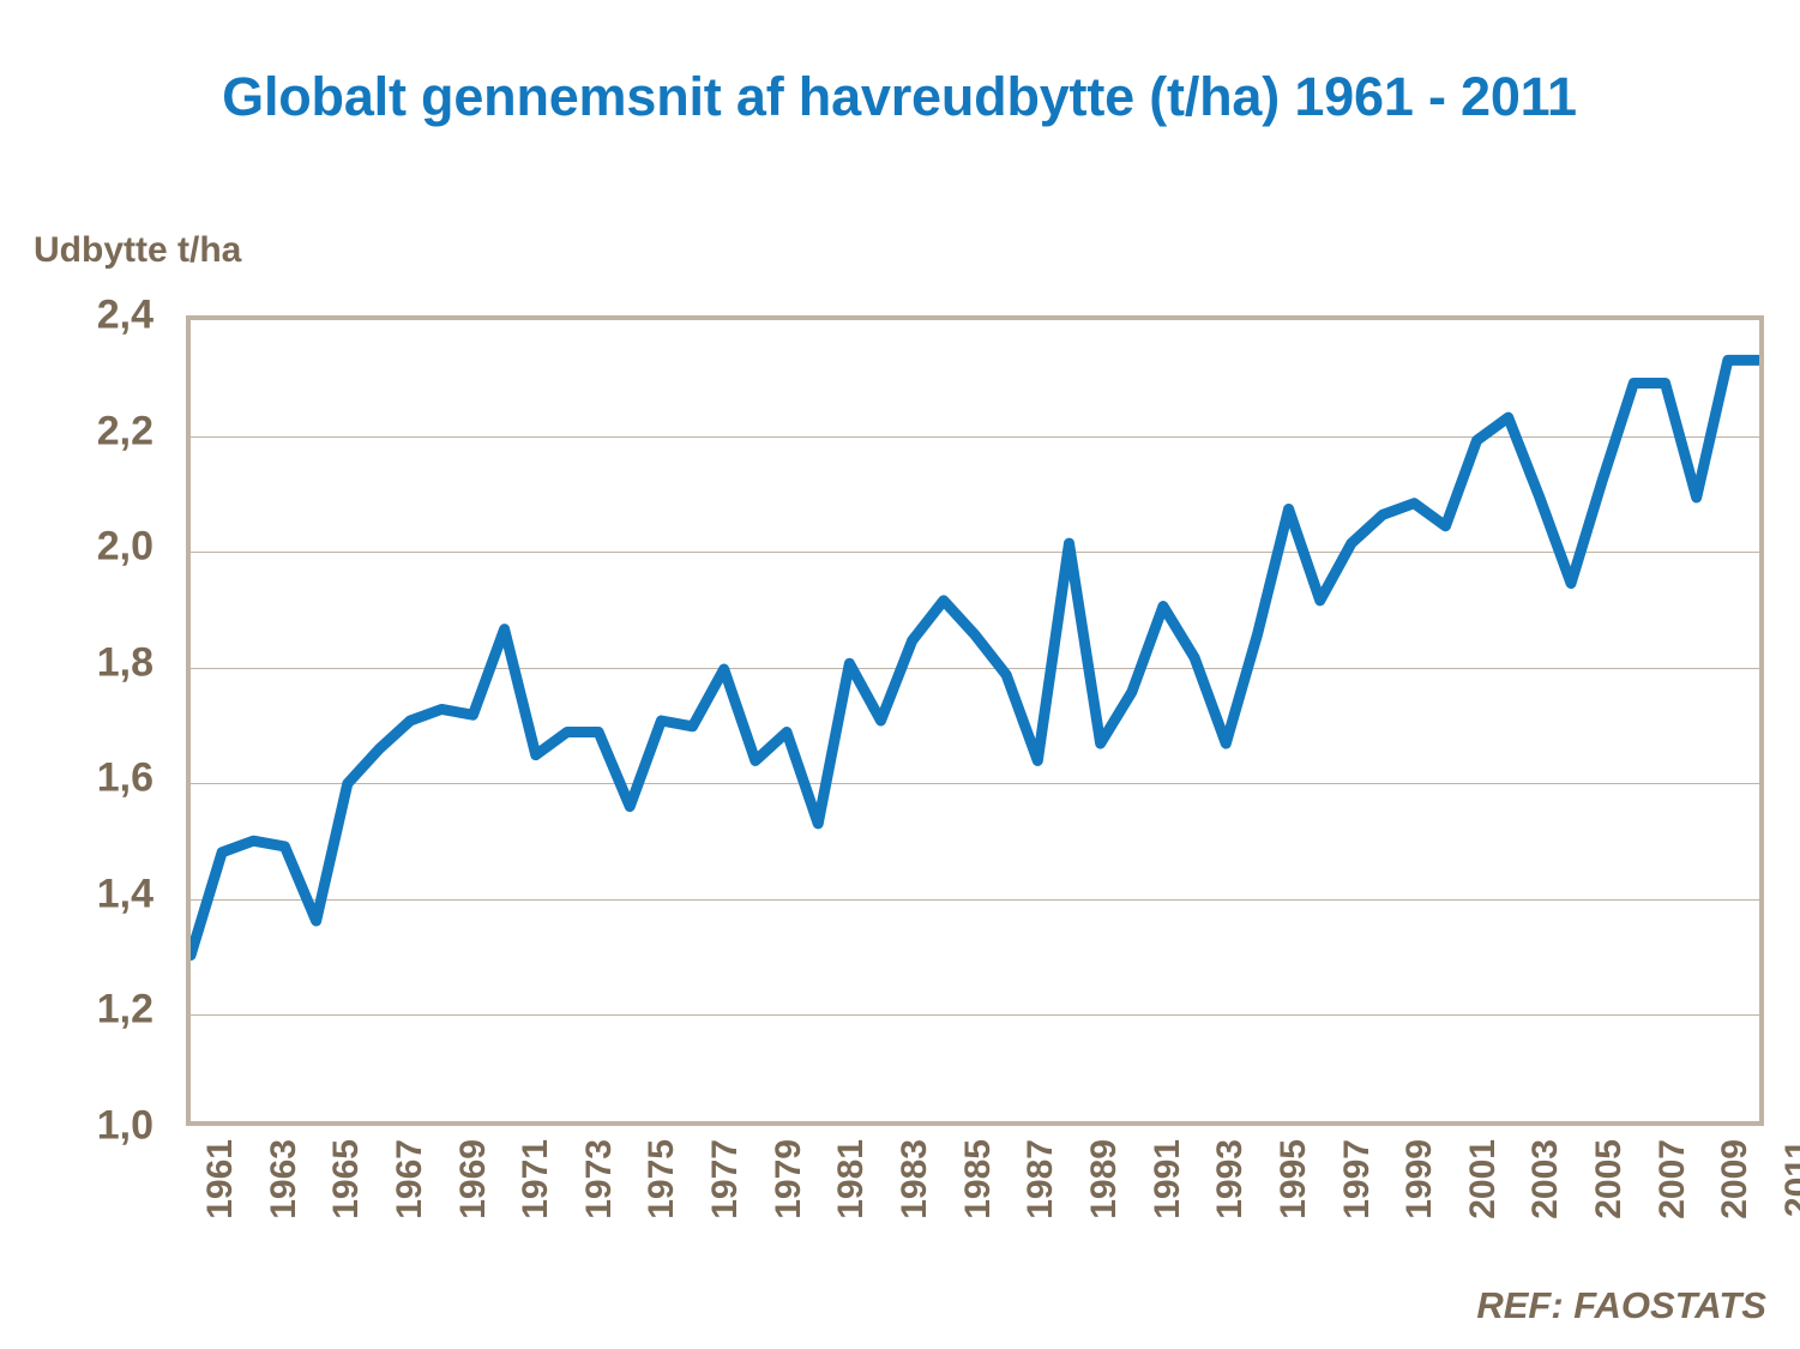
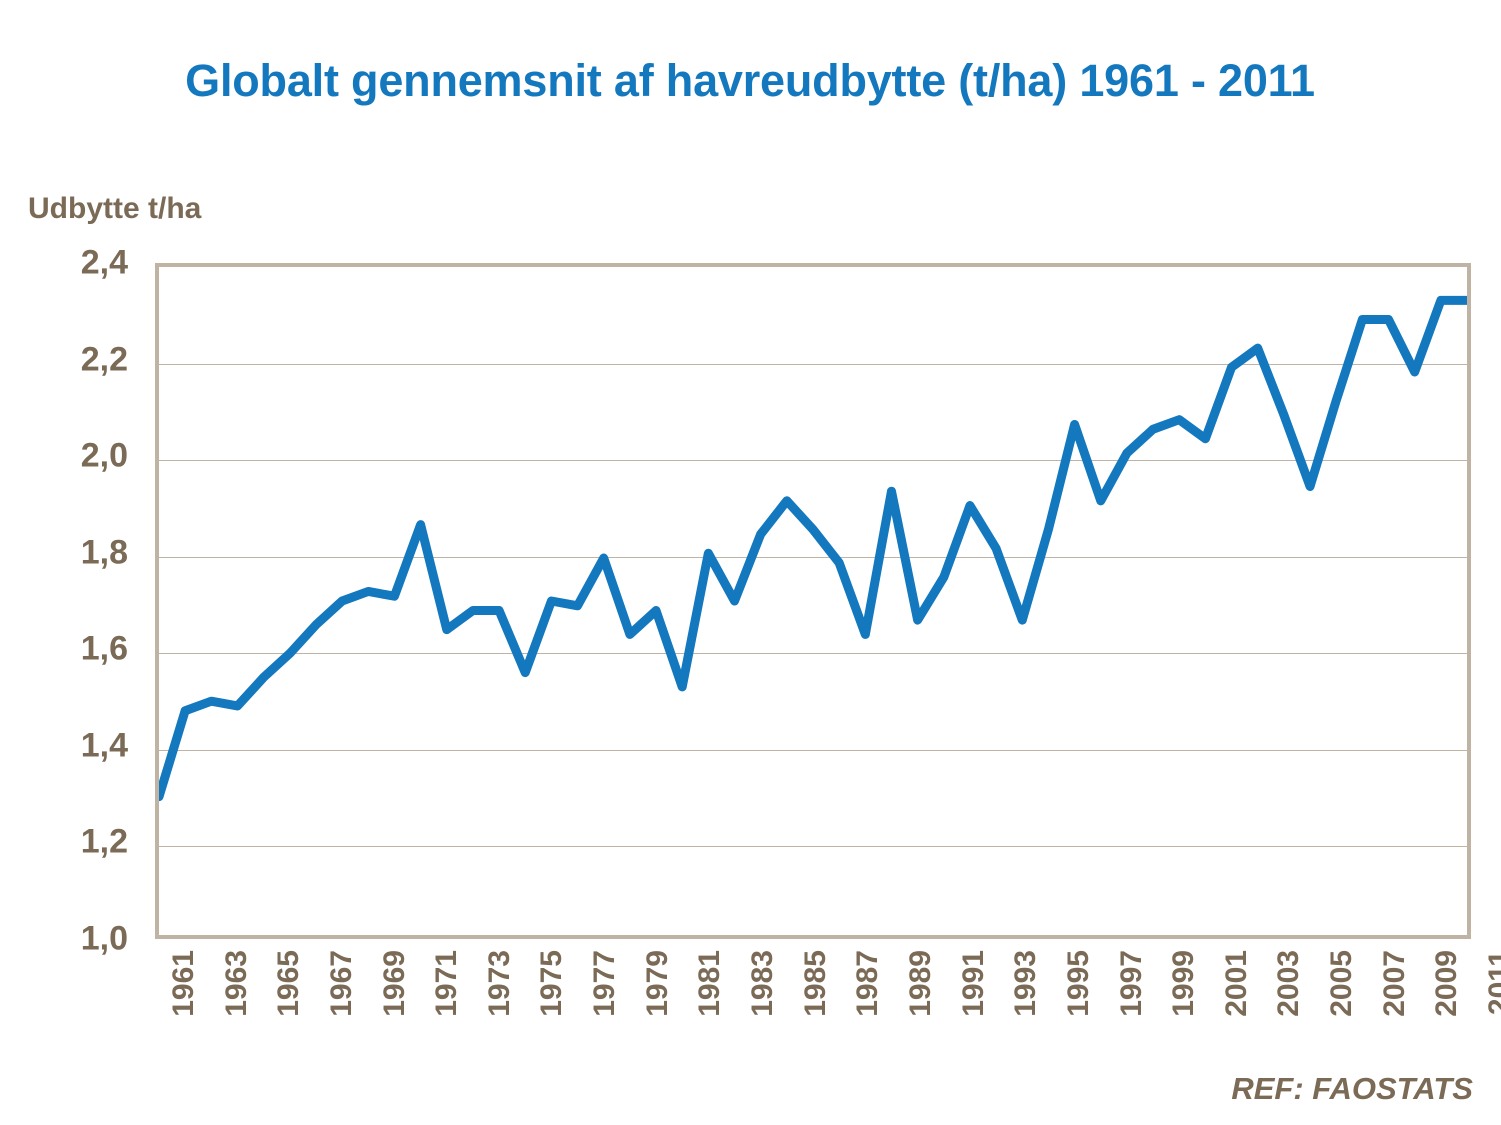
1965: 1,35 -> 1,54
1989: 2,01 -> 1,93
2009: 2,09 -> 2,18
